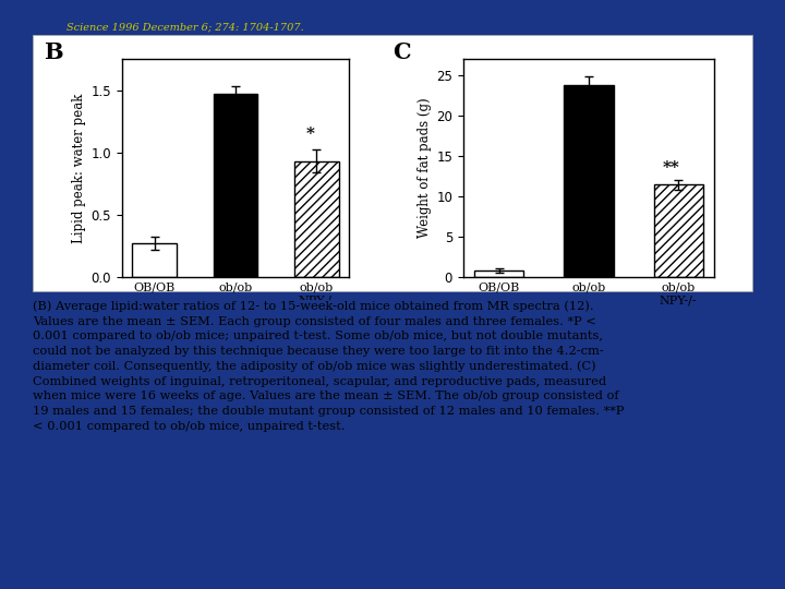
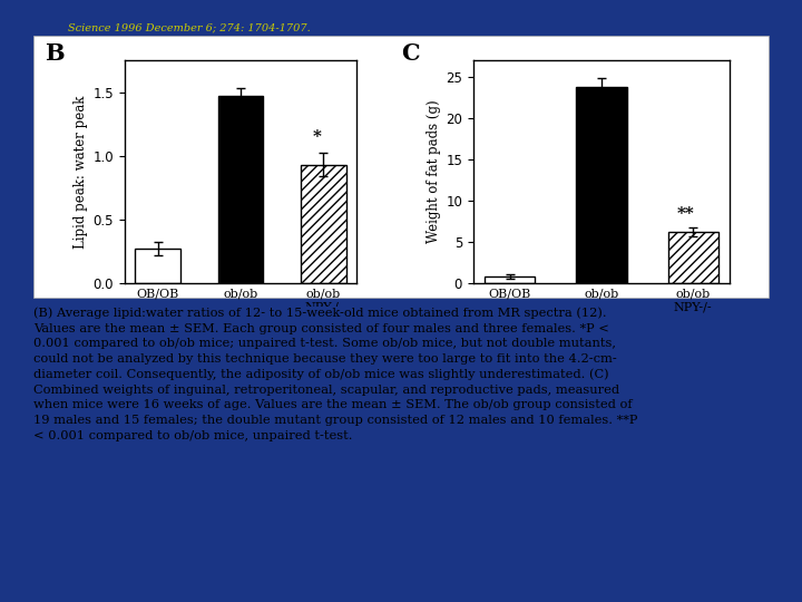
ob/ob NPY-/-: 11.4 -> 6.2
